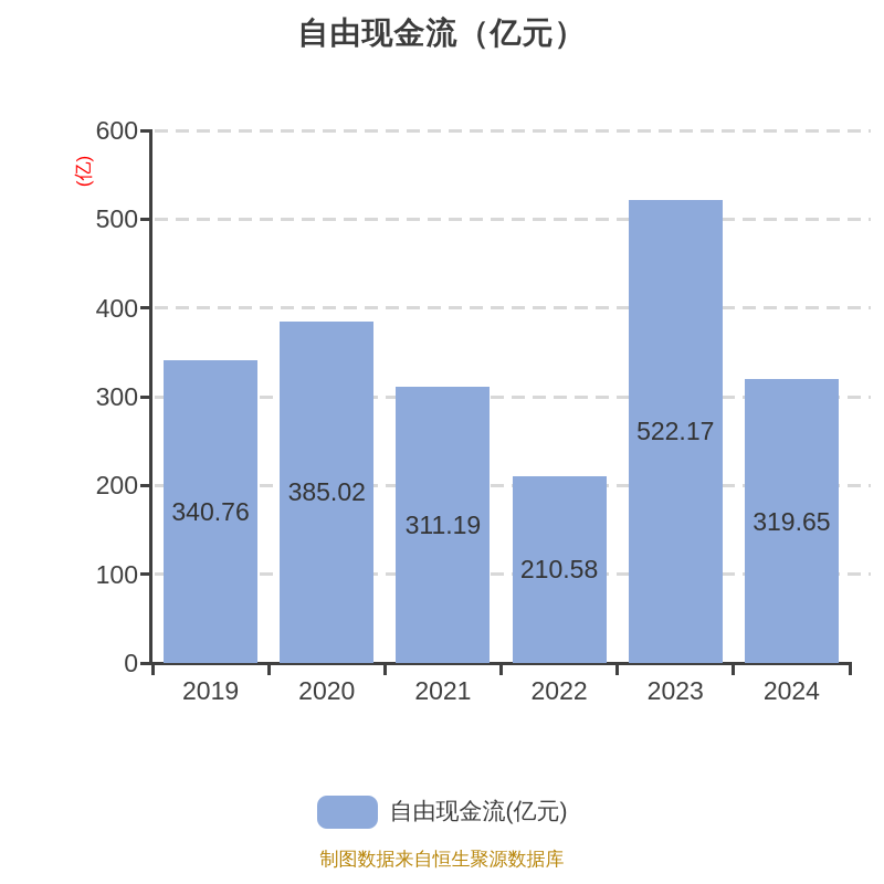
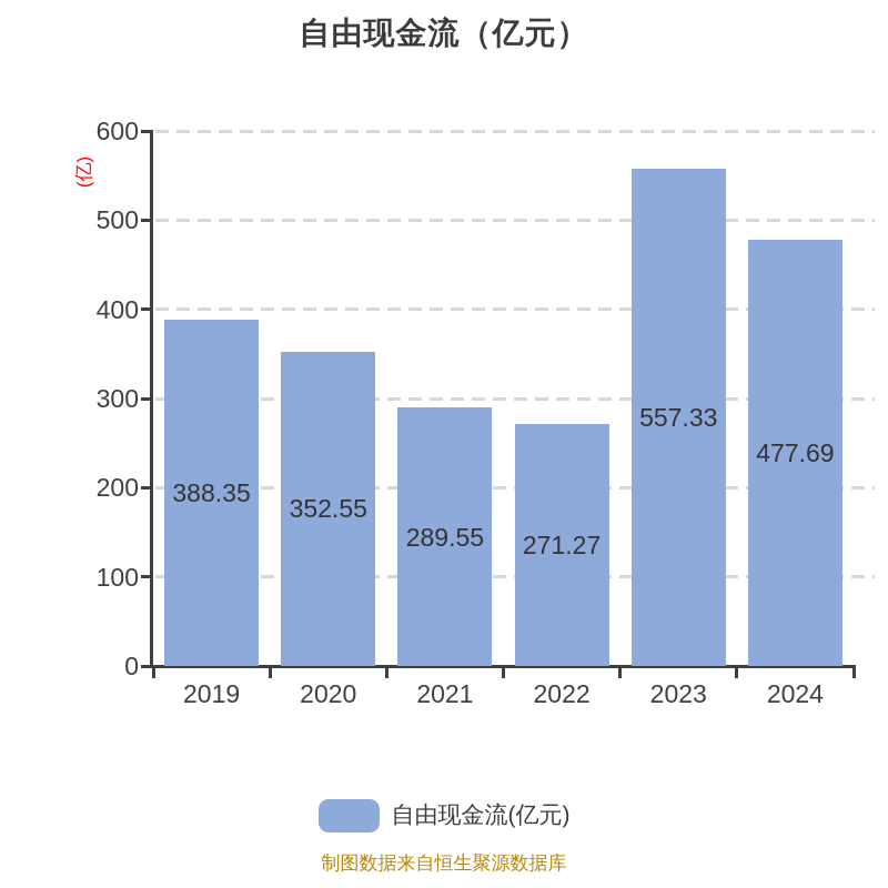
2019: 340.76 -> 388.35
2020: 385.02 -> 352.55
2021: 311.19 -> 289.55
2022: 210.58 -> 271.27
2023: 522.17 -> 557.33
2024: 319.65 -> 477.69
